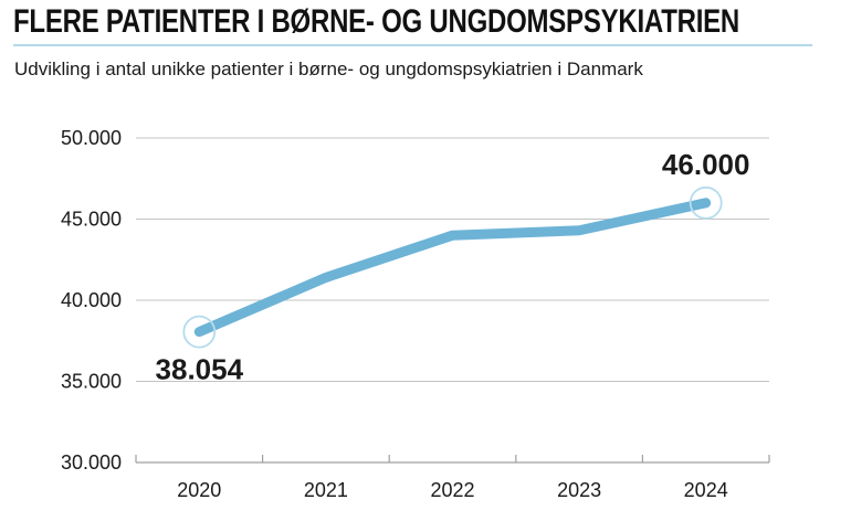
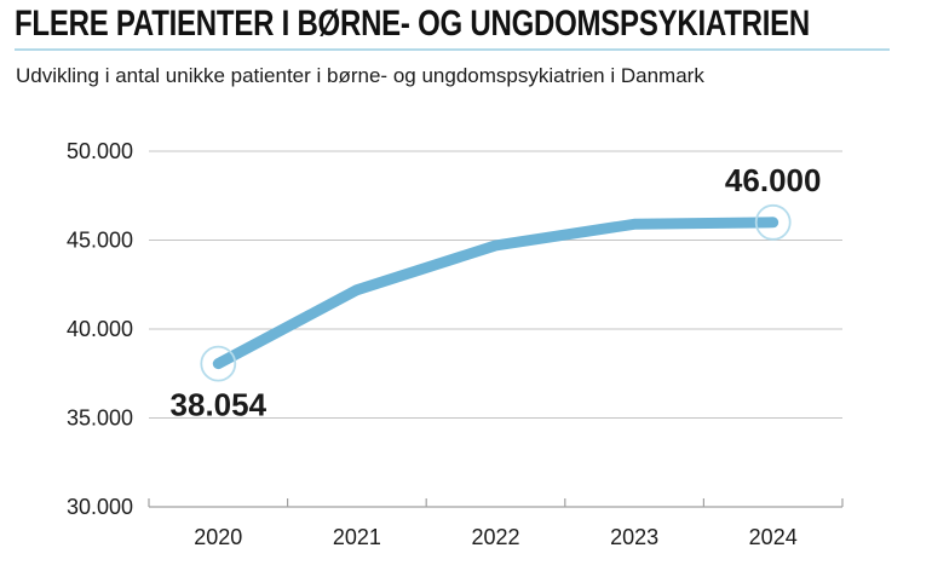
2021: 41400 -> 42200
2022: 44000 -> 44700
2023: 44300 -> 45900
